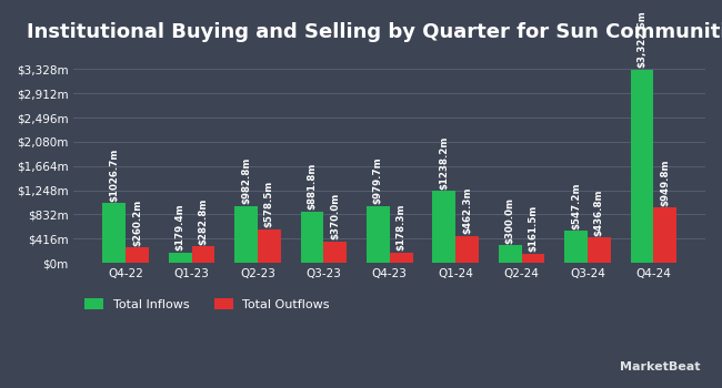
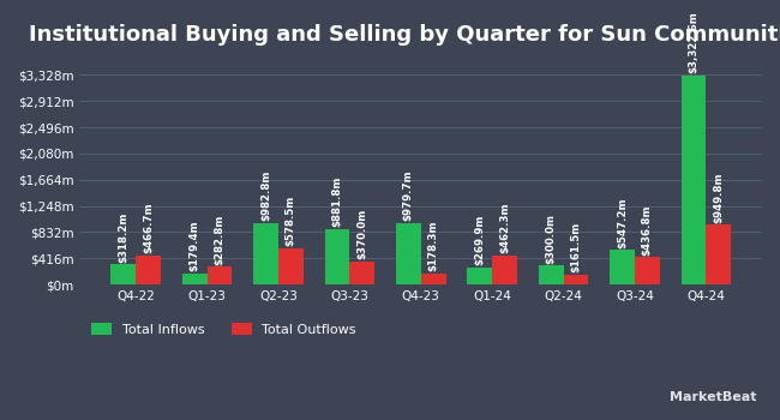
Total Inflows/Q4-22: $1026.7m -> $318.2m
Total Outflows/Q4-22: $260.2m -> $466.7m
Total Inflows/Q1-24: $1238.2m -> $269.9m
